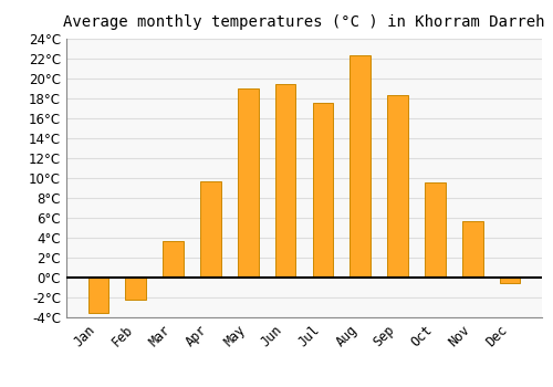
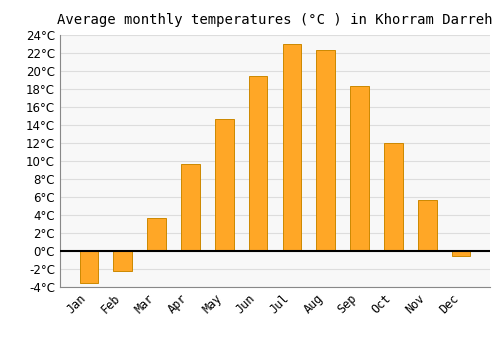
May: 19.0°C -> 14.7°C
Jul: 17.6°C -> 23.0°C
Oct: 9.6°C -> 12.0°C
